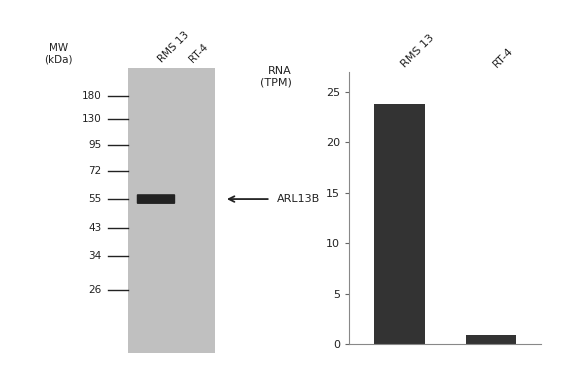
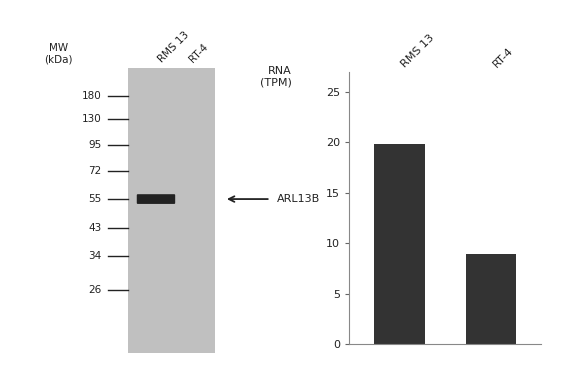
RMS 13: 23.8 -> 19.8
RT-4: 0.9 -> 8.9
